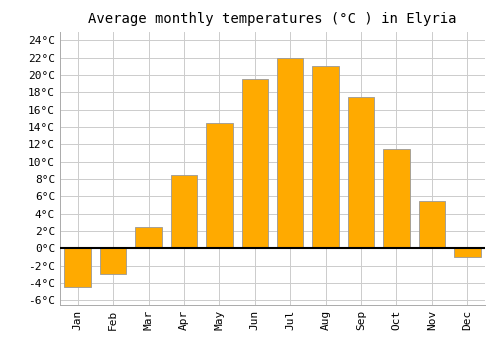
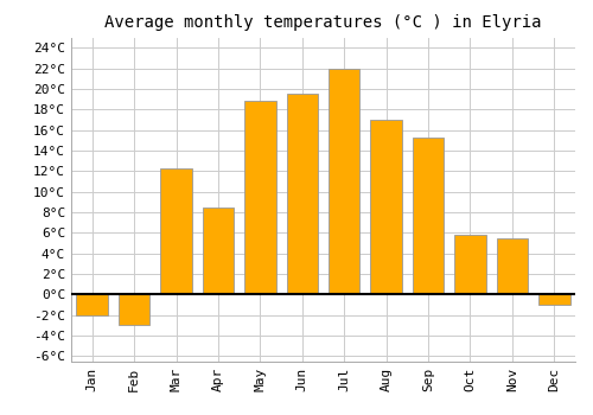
Jan: -4.5°C -> -2.0°C
Mar: 2.5°C -> 12.2°C
May: 14.5°C -> 18.8°C
Aug: 21.0°C -> 17.0°C
Sep: 17.5°C -> 15.2°C
Oct: 11.5°C -> 5.8°C
